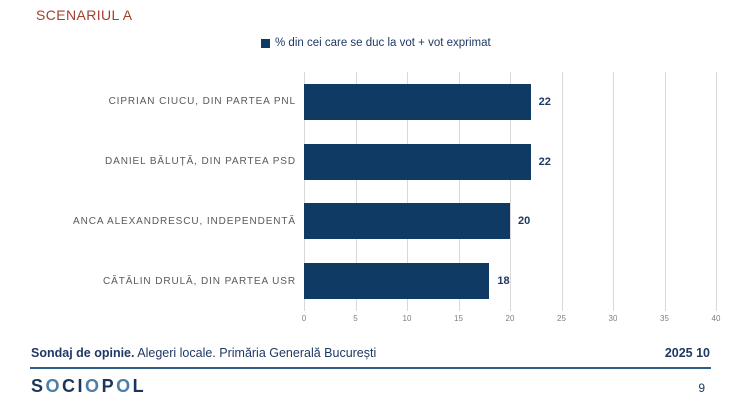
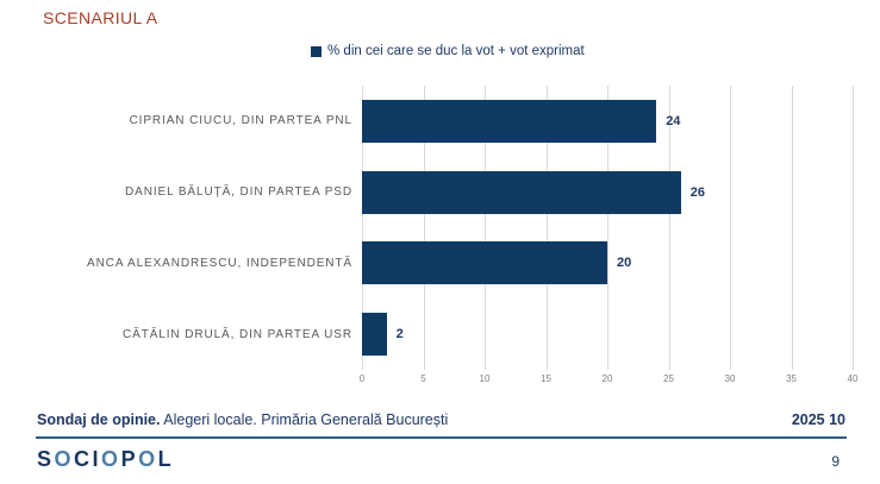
CIPRIAN CIUCU, DIN PARTEA PNL: 22 -> 24
DANIEL BĂLUȚĂ, DIN PARTEA PSD: 22 -> 26
CĂTĂLIN DRULĂ, DIN PARTEA USR: 18 -> 2
